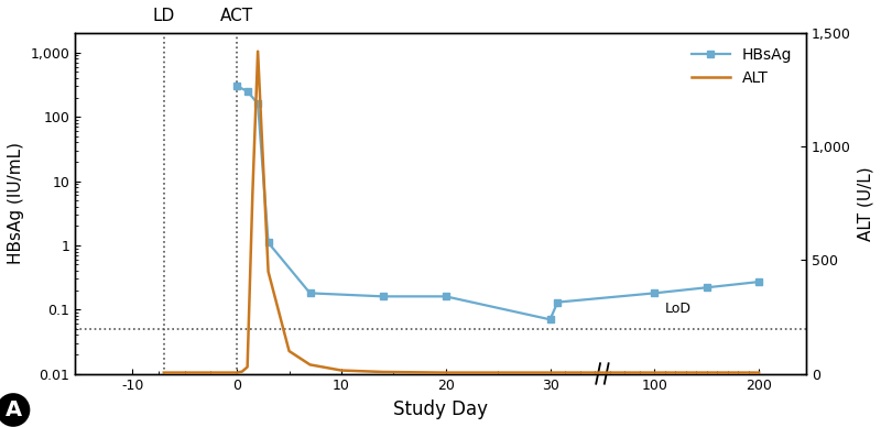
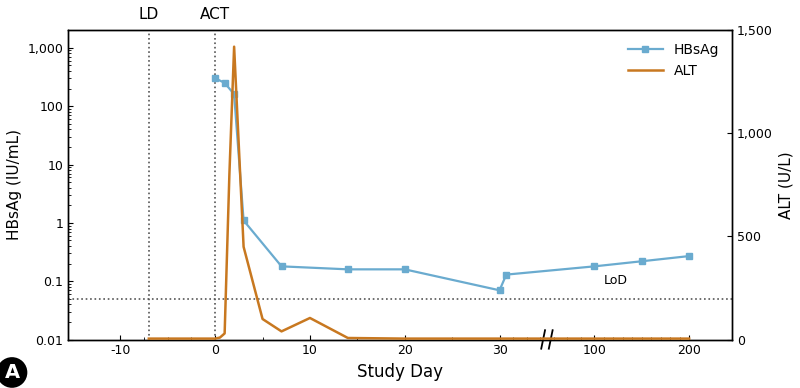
ALT/10: 15 -> 105
